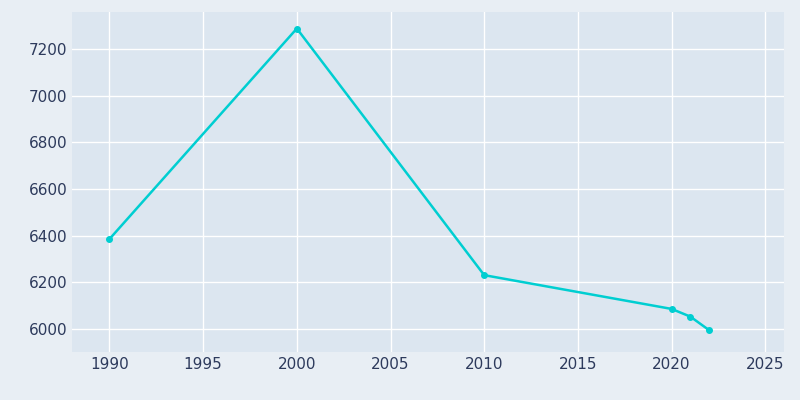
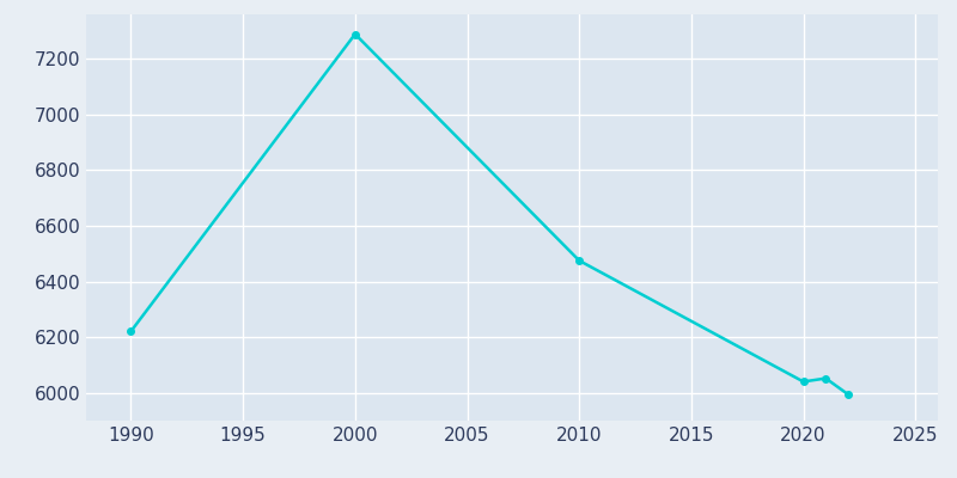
1990: 6385 -> 6221
2010: 6230 -> 6475
2020: 6085 -> 6040
